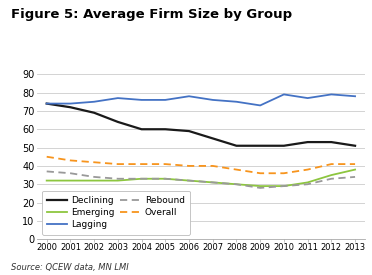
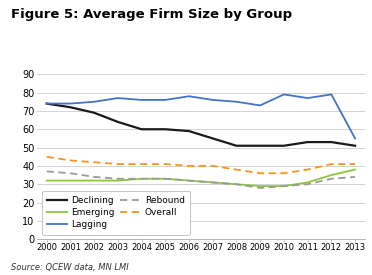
Lagging/2013: 78 -> 55
